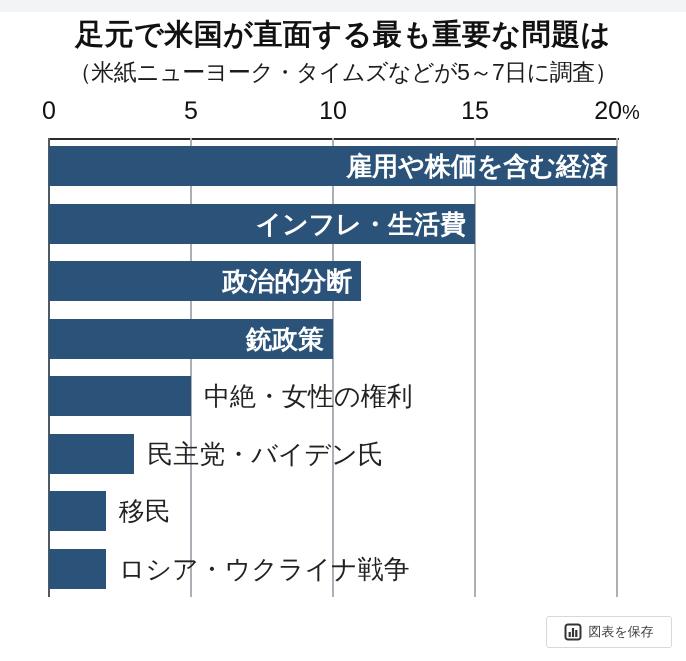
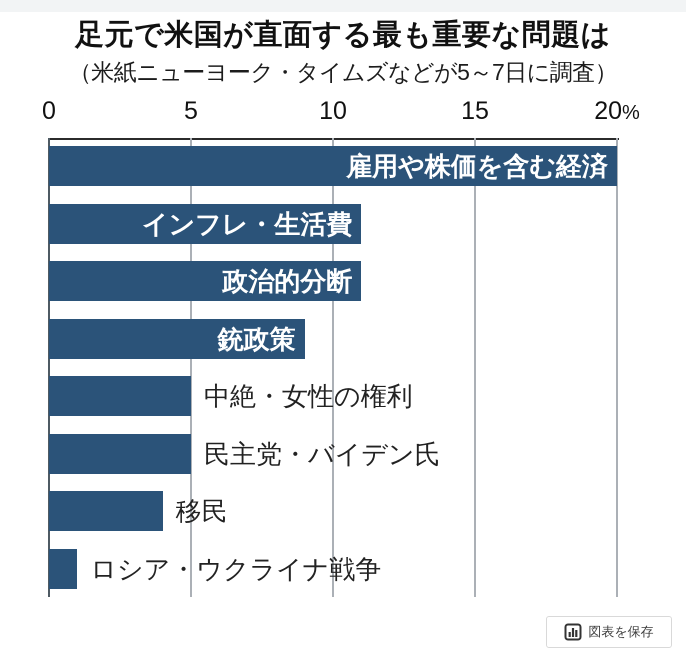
インフレ・生活費: 15 -> 11
銃政策: 10 -> 9
民主党・バイデン氏: 3 -> 5
移民: 2 -> 4
ロシア・ウクライナ戦争: 2 -> 1
